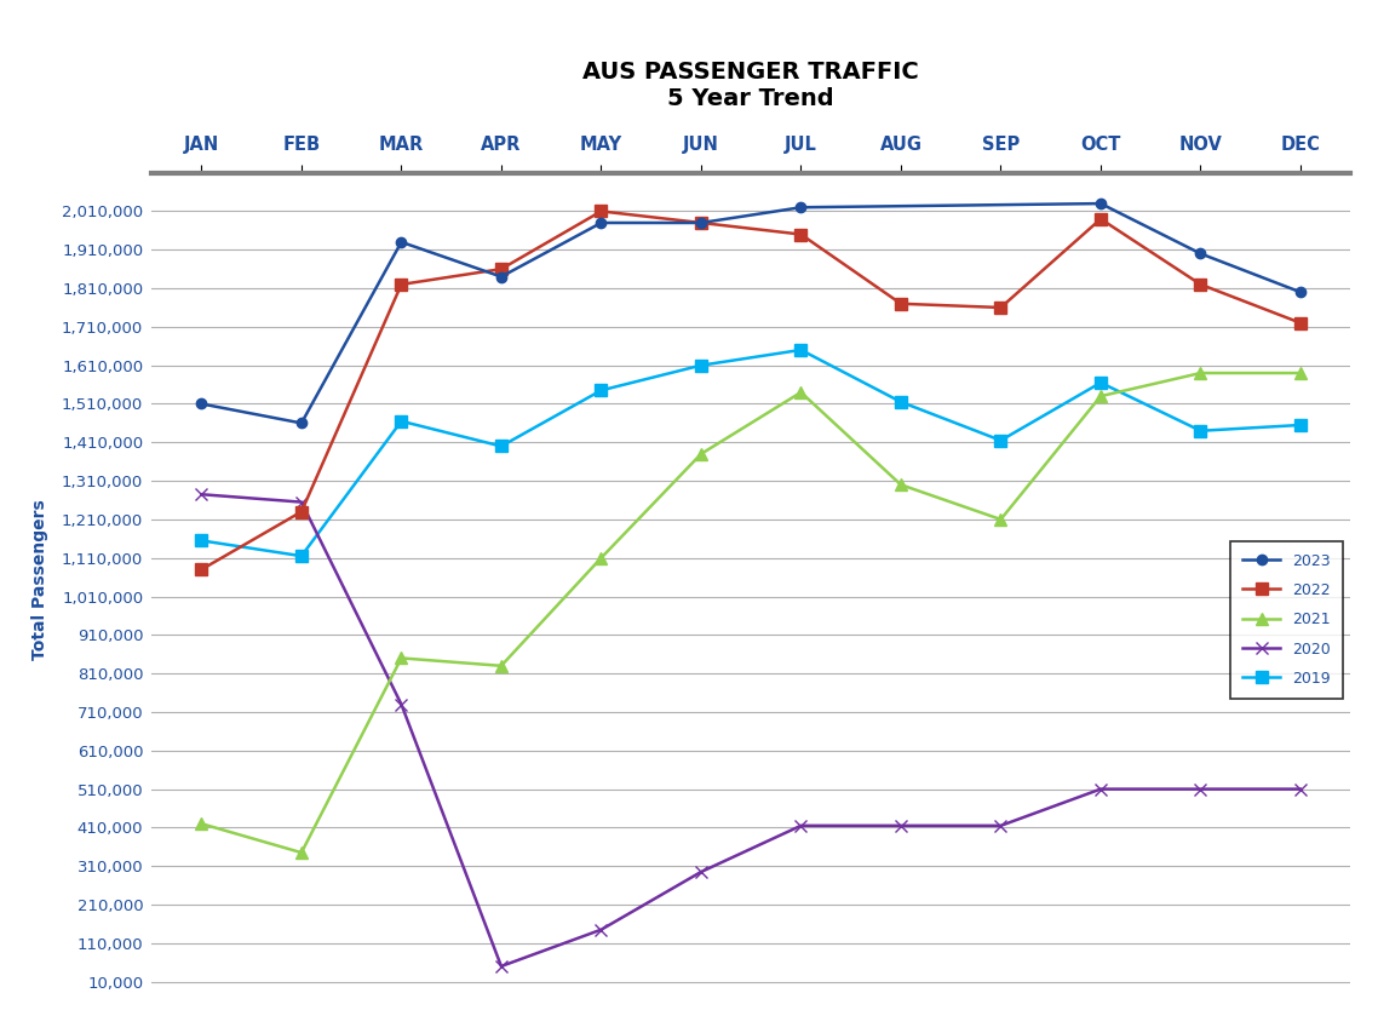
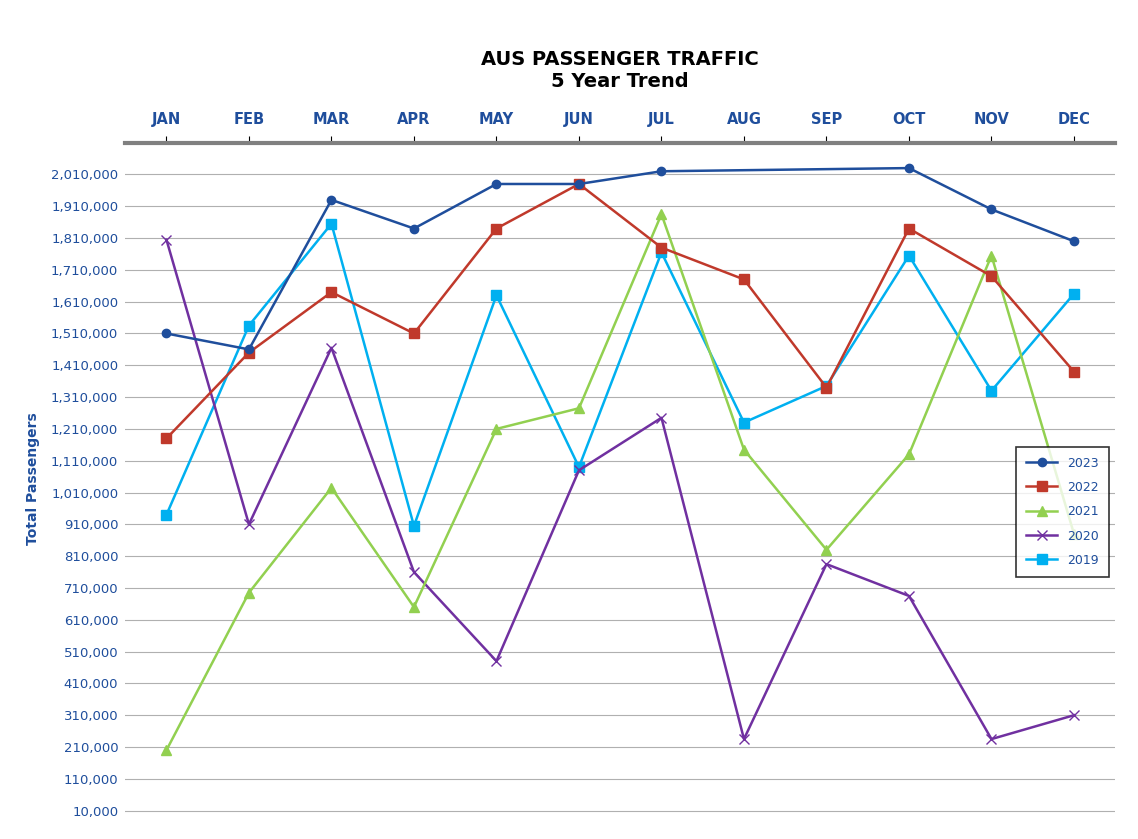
2022/JAN: 1,080,000 -> 1,180,000
2021/JAN: 420,000 -> 200,000
2020/JAN: 1,275,000 -> 1,805,000
2019/JAN: 1,155,000 -> 940,000
2022/FEB: 1,230,000 -> 1,450,000
2021/FEB: 345,000 -> 695,000
2020/FEB: 1,255,000 -> 910,000
2019/FEB: 1,115,000 -> 1,535,000
2022/MAR: 1,820,000 -> 1,640,000
2021/MAR: 850,000 -> 1,025,000
2020/MAR: 730,000 -> 1,465,000
2019/MAR: 1,465,000 -> 1,855,000
2022/APR: 1,860,000 -> 1,510,000
2021/APR: 830,000 -> 650,000
2020/APR: 50,000 -> 760,000
2019/APR: 1,400,000 -> 905,000
2022/MAY: 2,010,000 -> 1,840,000
2021/MAY: 1,110,000 -> 1,210,000
2020/MAY: 145,000 -> 480,000
2019/MAY: 1,545,000 -> 1,630,000
2021/JUN: 1,380,000 -> 1,275,000
2020/JUN: 295,000 -> 1,080,000
2019/JUN: 1,610,000 -> 1,090,000
2022/JUL: 1,950,000 -> 1,780,000
2021/JUL: 1,540,000 -> 1,885,000
2020/JUL: 415,000 -> 1,245,000
2019/JUL: 1,650,000 -> 1,765,000
2022/AUG: 1,770,000 -> 1,680,000
2021/AUG: 1,300,000 -> 1,145,000
2020/AUG: 415,000 -> 235,000
2019/AUG: 1,515,000 -> 1,230,000
2022/SEP: 1,760,000 -> 1,340,000
2021/SEP: 1,210,000 -> 830,000
2020/SEP: 415,000 -> 785,000
2019/SEP: 1,415,000 -> 1,345,000
2022/OCT: 1,990,000 -> 1,840,000
2021/OCT: 1,530,000 -> 1,130,000
2020/OCT: 510,000 -> 685,000
2019/OCT: 1,565,000 -> 1,755,000
2022/NOV: 1,820,000 -> 1,690,000
2021/NOV: 1,590,000 -> 1,755,000
2020/NOV: 510,000 -> 235,000
2019/NOV: 1,440,000 -> 1,330,000
2022/DEC: 1,720,000 -> 1,390,000
2021/DEC: 1,590,000 -> 880,000
2020/DEC: 510,000 -> 310,000
2019/DEC: 1,455,000 -> 1,635,000
